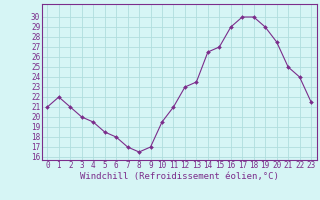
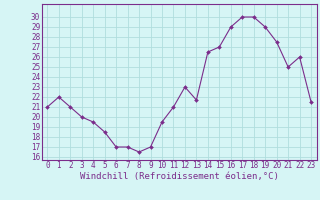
6: 18.0 -> 17.0
13: 23.5 -> 21.7
22: 24.0 -> 26.0
